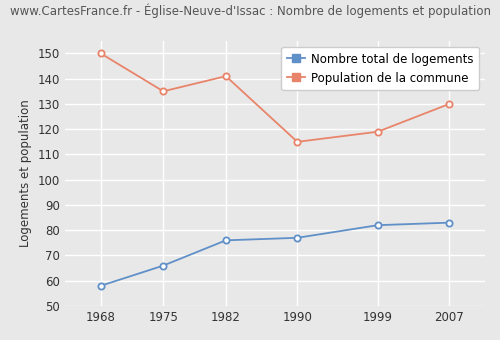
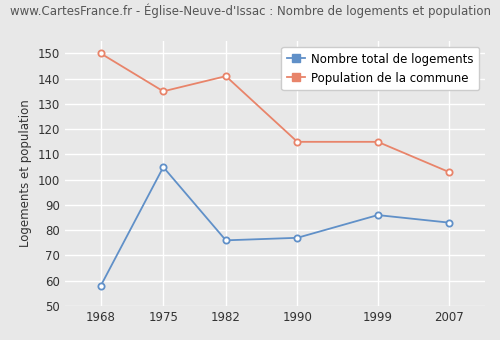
Nombre total de logements/1975: 66 -> 105
Nombre total de logements/1999: 82 -> 86
Population de la commune/1999: 119 -> 115
Population de la commune/2007: 130 -> 103
